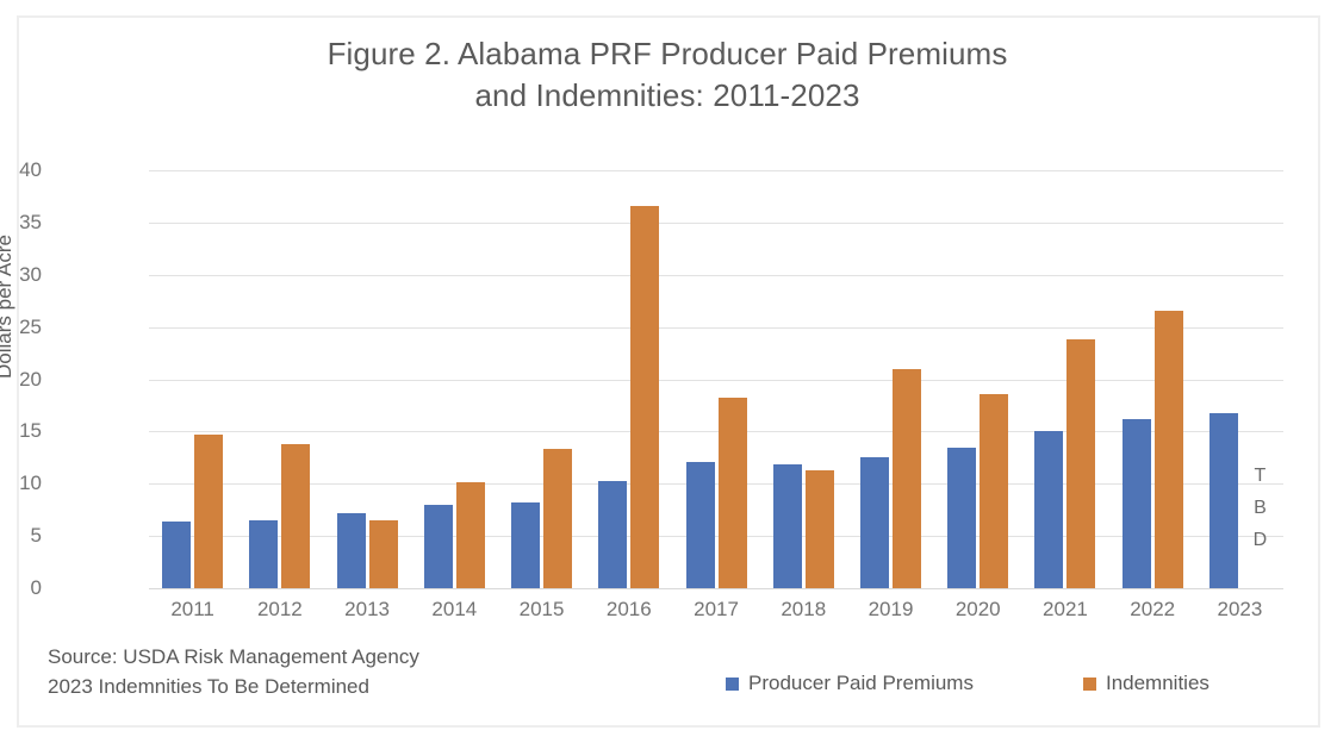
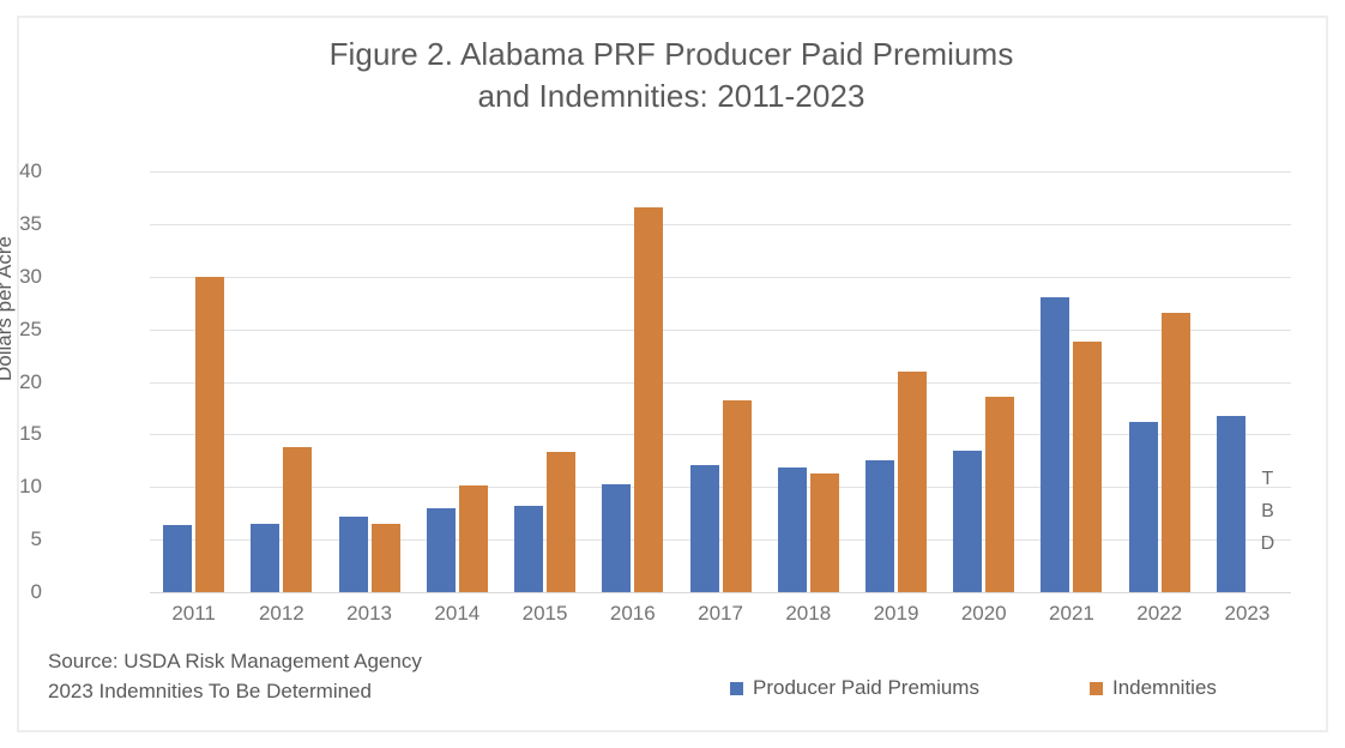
Indemnities/2011: 15 -> 30
Producer Paid Premiums/2021: 15 -> 28
